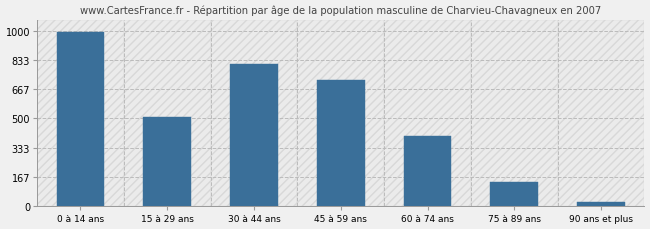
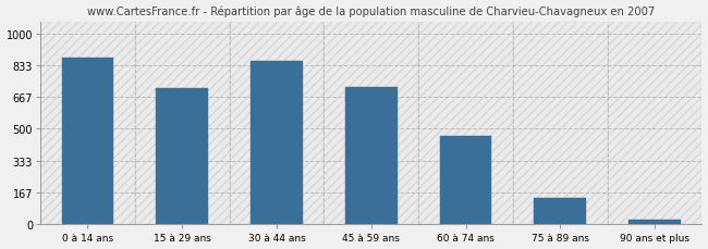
0 à 14 ans: 990 -> 870
15 à 29 ans: 510 -> 710
30 à 44 ans: 810 -> 850
60 à 74 ans: 400 -> 460
